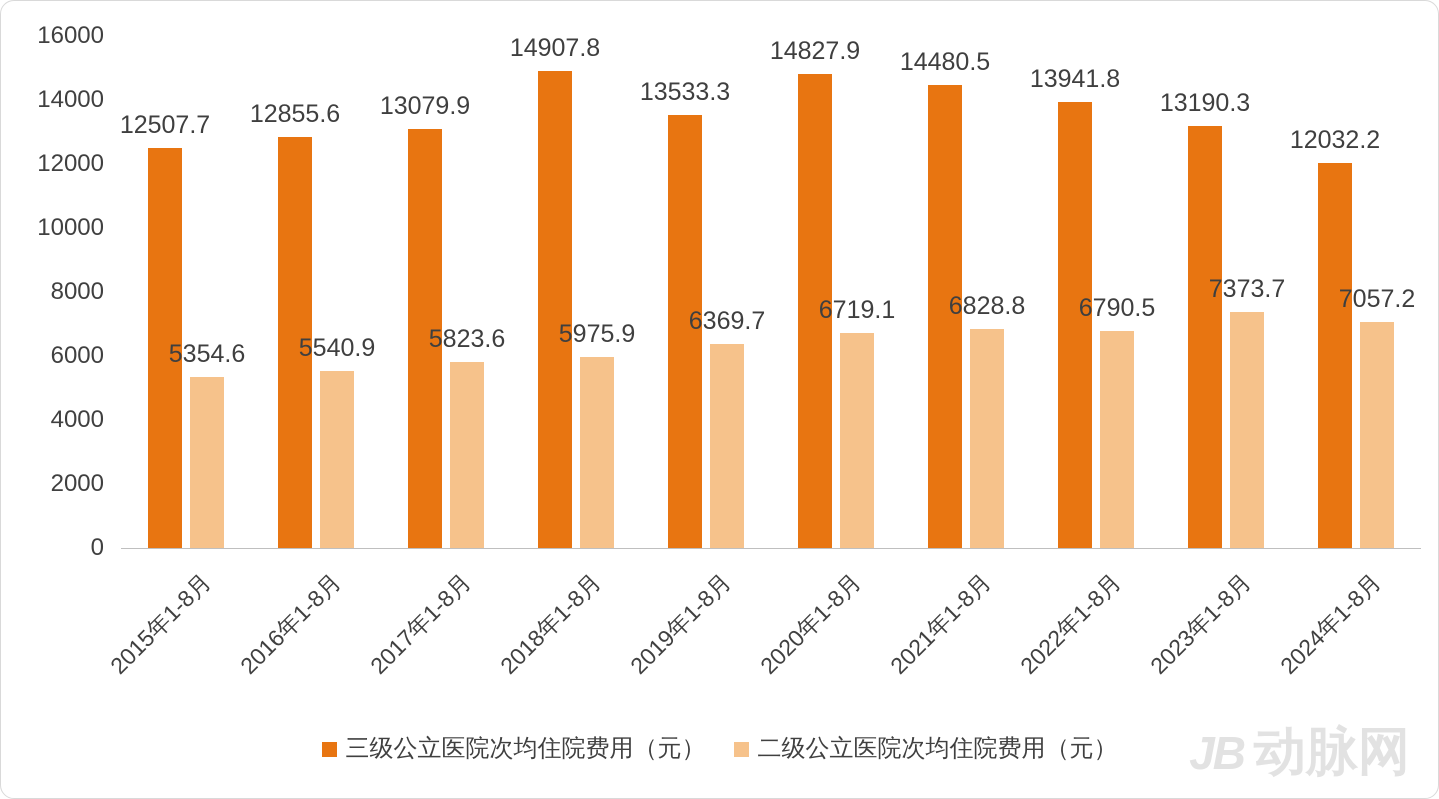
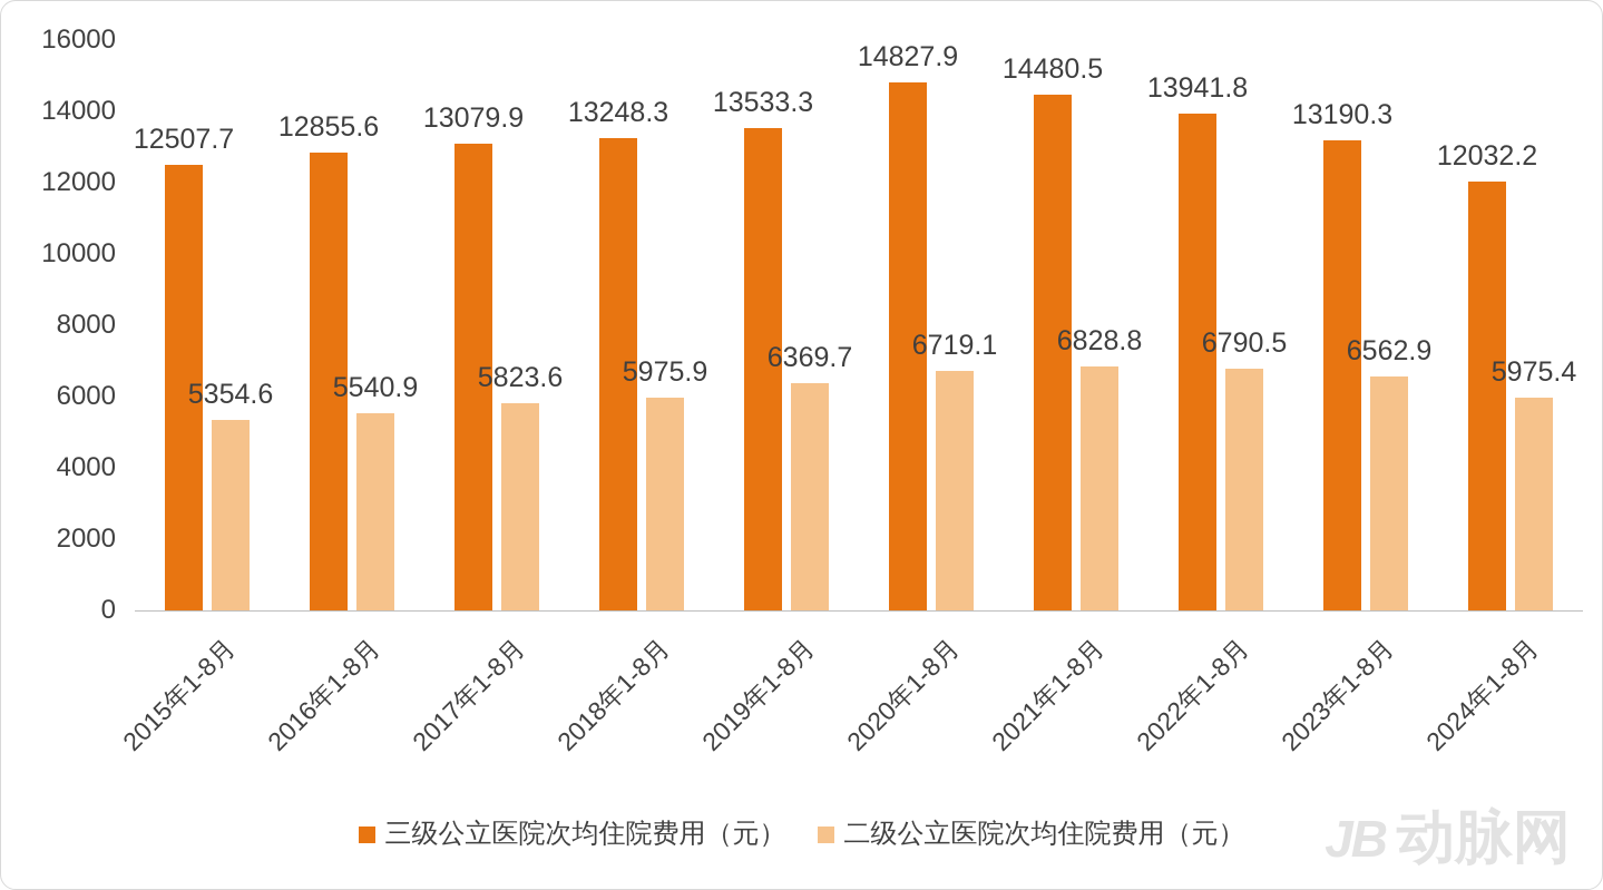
三级公立医院次均住院费用（元）/2018年1-8月: 14907.8 -> 13248.3
二级公立医院次均住院费用（元）/2023年1-8月: 7373.7 -> 6562.9
二级公立医院次均住院费用（元）/2024年1-8月: 7057.2 -> 5975.4
